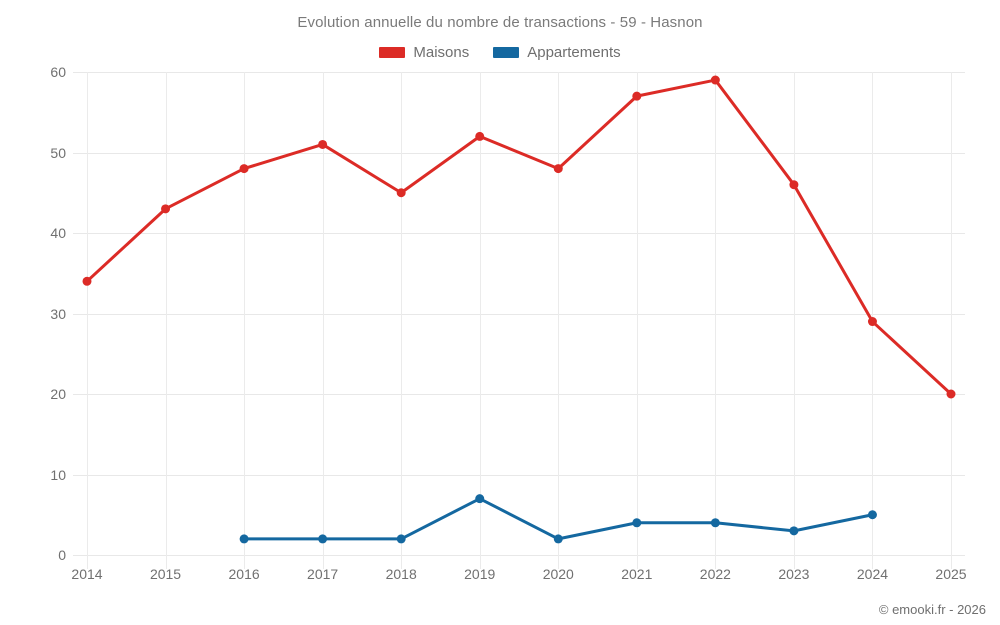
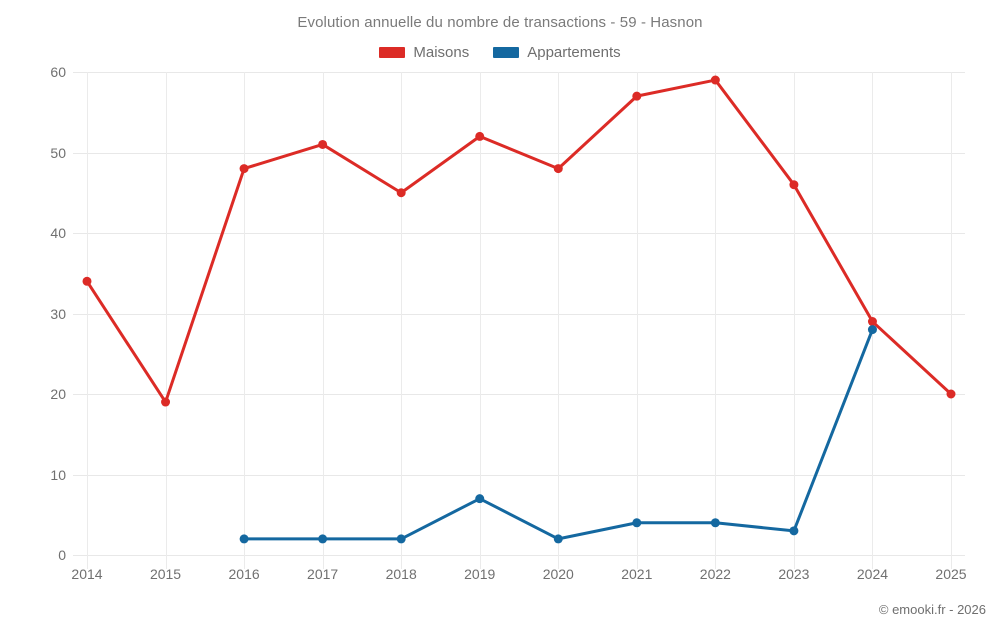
Maisons/2015: 43 -> 19
Appartements/2024: 5 -> 28
